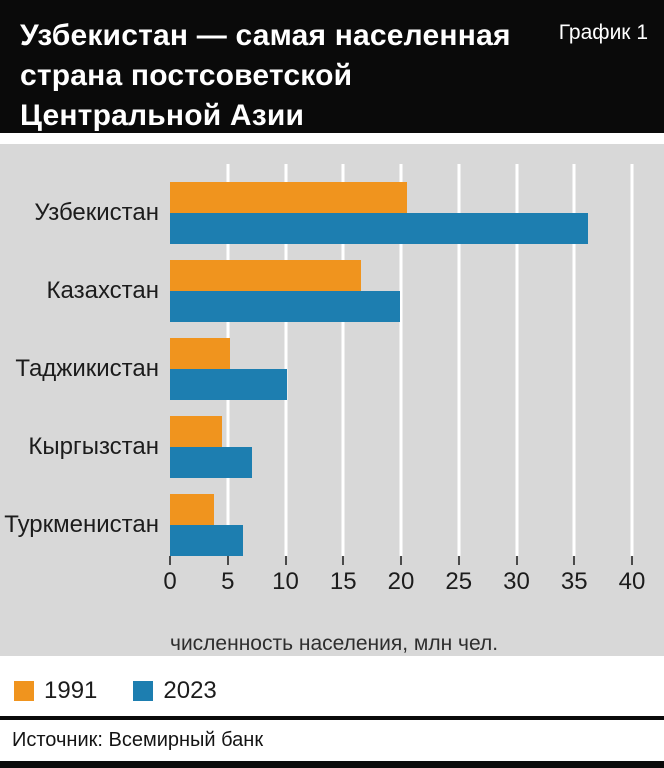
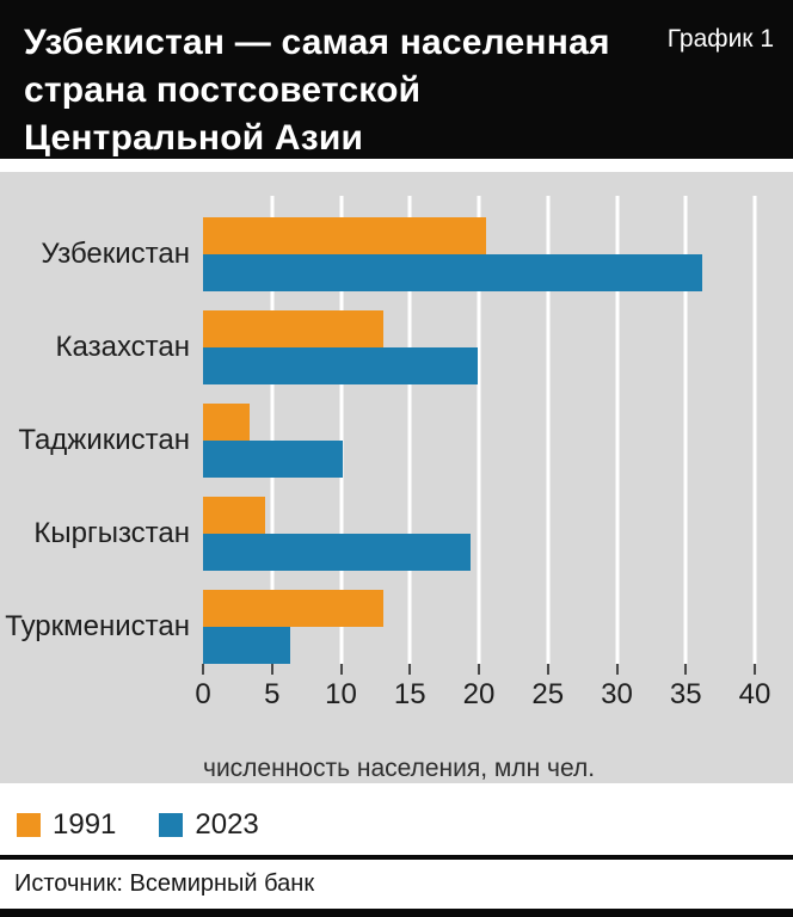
1991/Казахстан: 16.5 -> 13.1
1991/Таджикистан: 5.2 -> 3.4
2023/Кыргызстан: 7.1 -> 19.4
1991/Туркменистан: 3.8 -> 13.1
